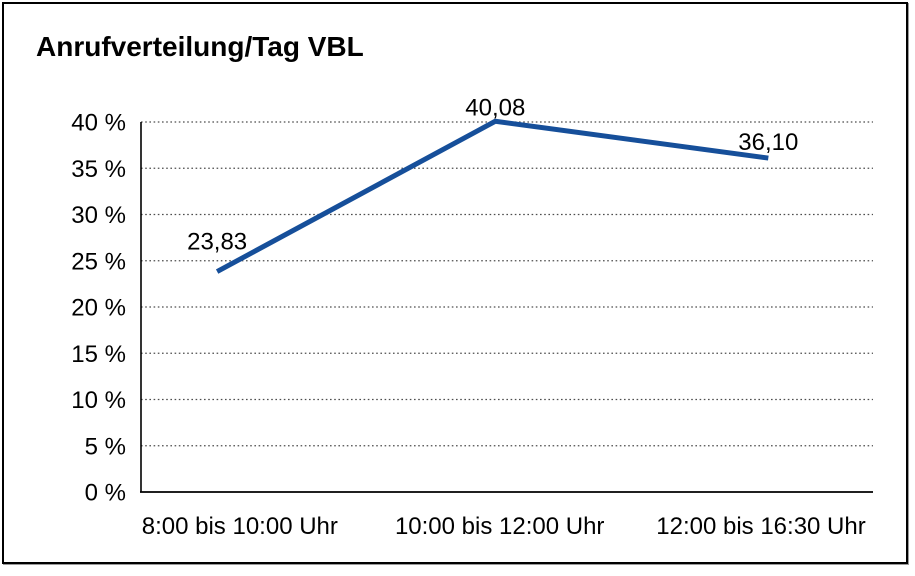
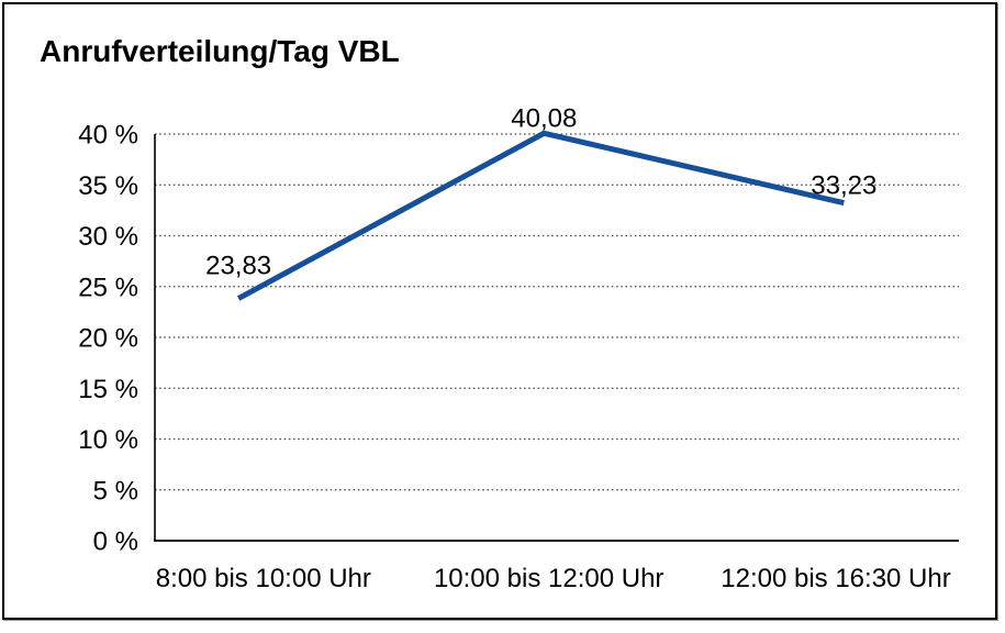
12:00 bis 16:30 Uhr: 36,10 -> 33,23
